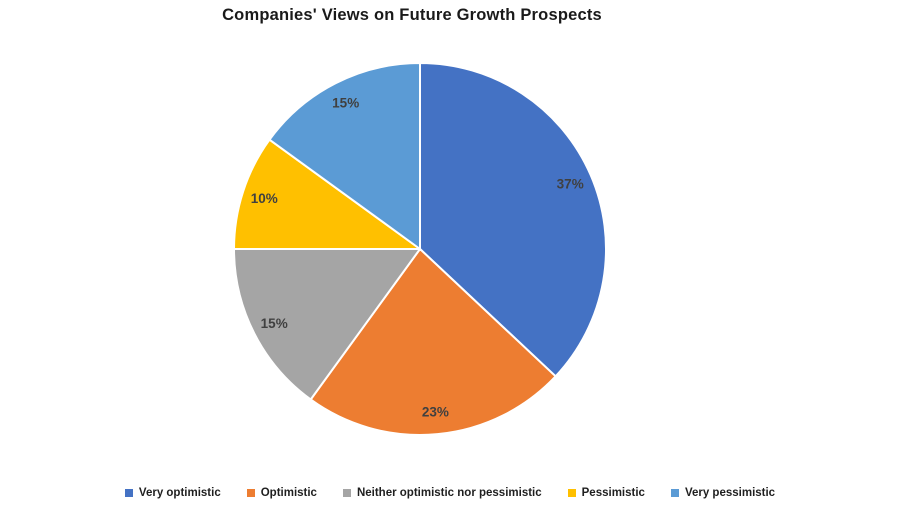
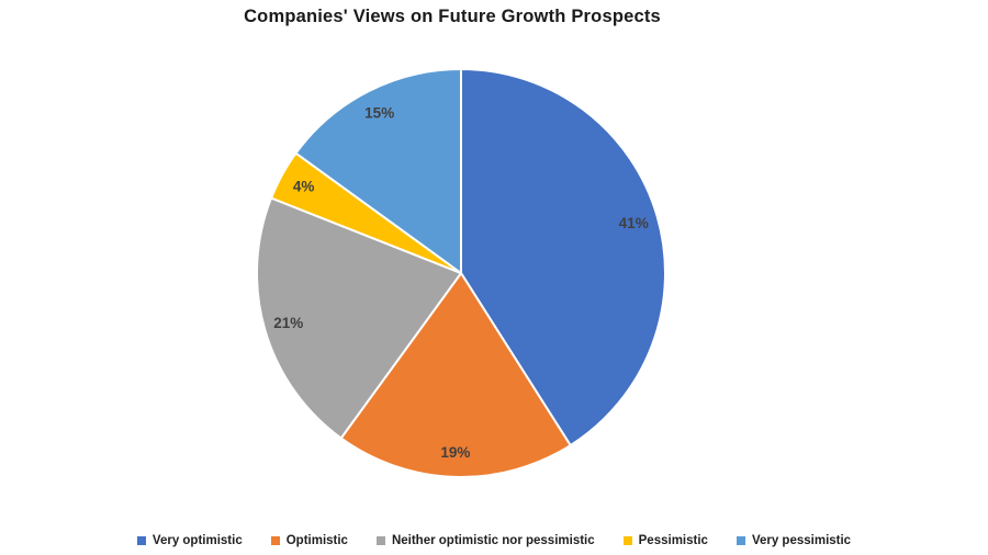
Very optimistic: 37% -> 41%
Optimistic: 23% -> 19%
Neither optimistic nor pessimistic: 15% -> 21%
Pessimistic: 10% -> 4%
